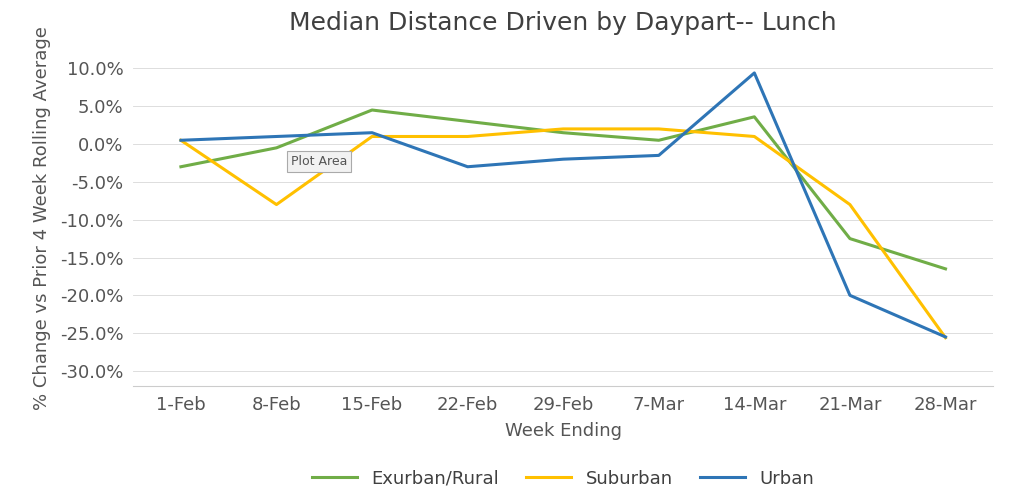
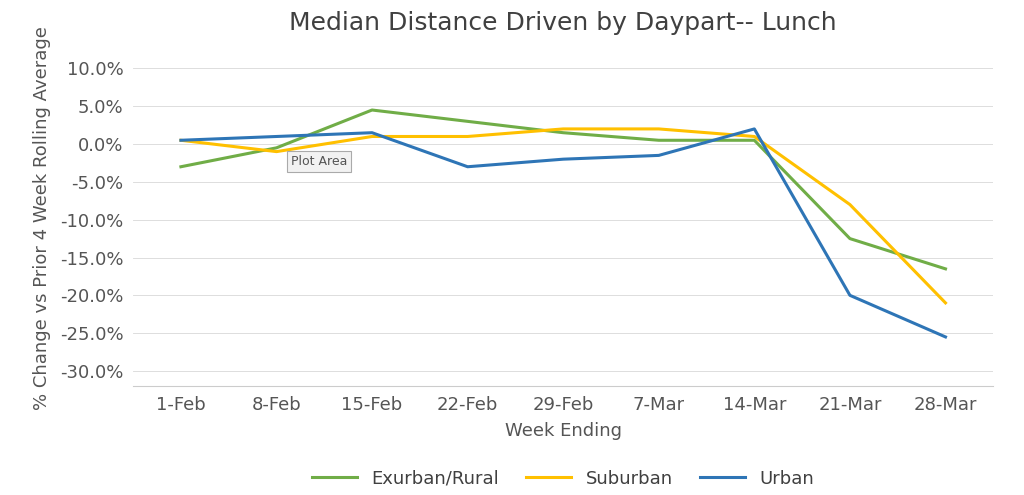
Suburban/8-Feb: -8.0% -> -1.0%
Exurban/Rural/14-Mar: 3.6% -> 0.5%
Urban/14-Mar: 9.4% -> 2.0%
Suburban/28-Mar: -25.6% -> -21.0%
